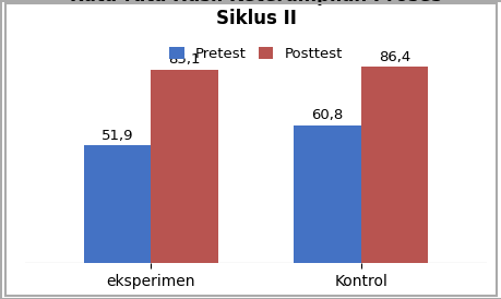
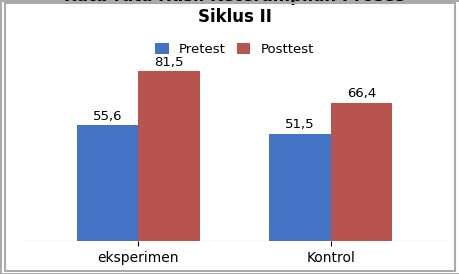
Pretest/eksperimen: 51,9 -> 55,6
Posttest/eksperimen: 85,1 -> 81,5
Pretest/Kontrol: 60,8 -> 51,5
Posttest/Kontrol: 86,4 -> 66,4
